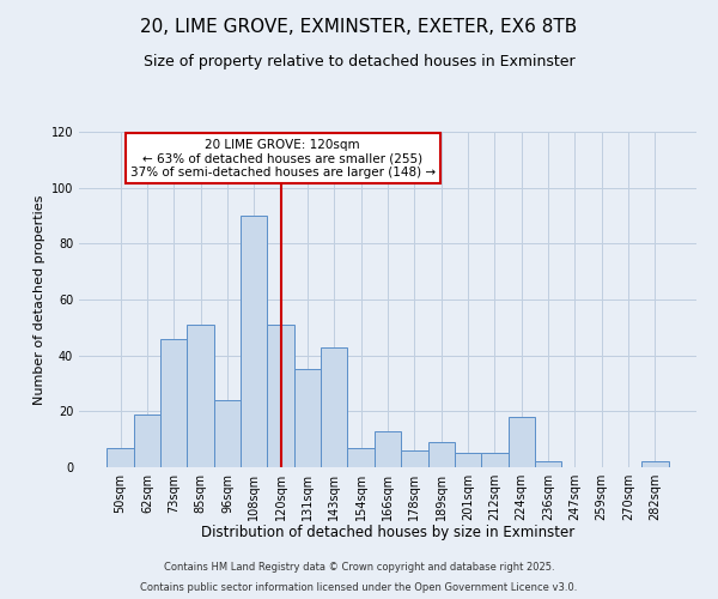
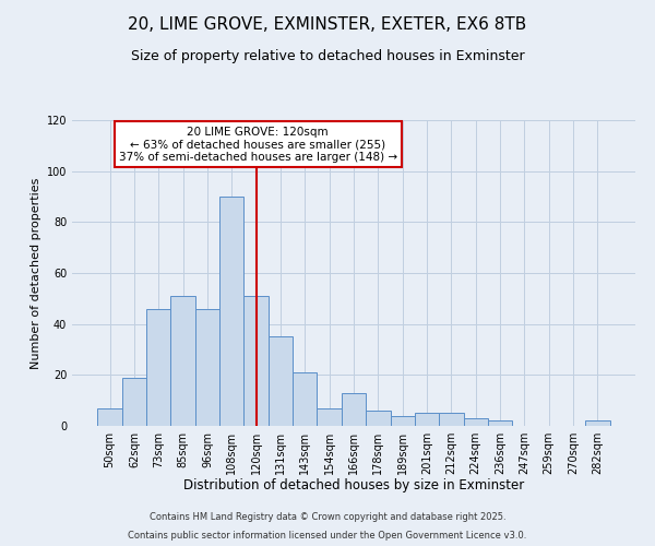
96sqm: 24 -> 46
143sqm: 43 -> 21
189sqm: 9 -> 4
224sqm: 18 -> 3
